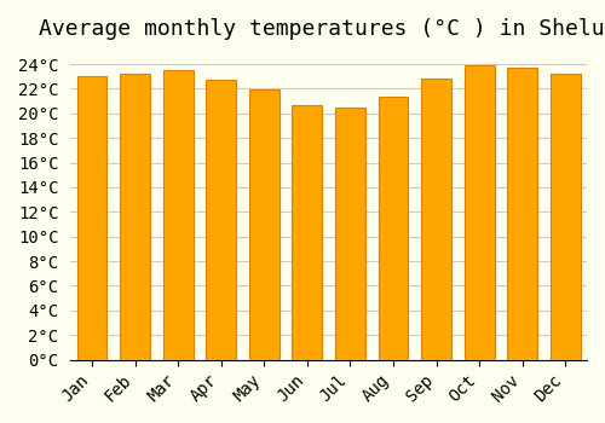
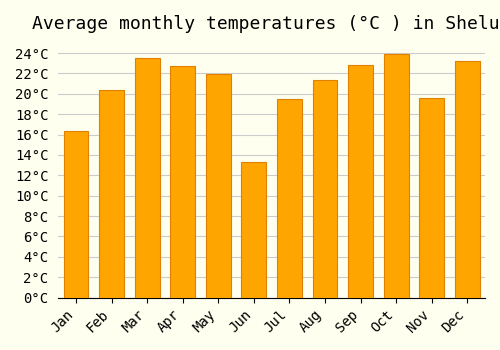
Jan: 23.0°C -> 16.4°C
Feb: 23.2°C -> 20.4°C
Jun: 20.7°C -> 13.3°C
Jul: 20.5°C -> 19.5°C
Nov: 23.7°C -> 19.6°C
